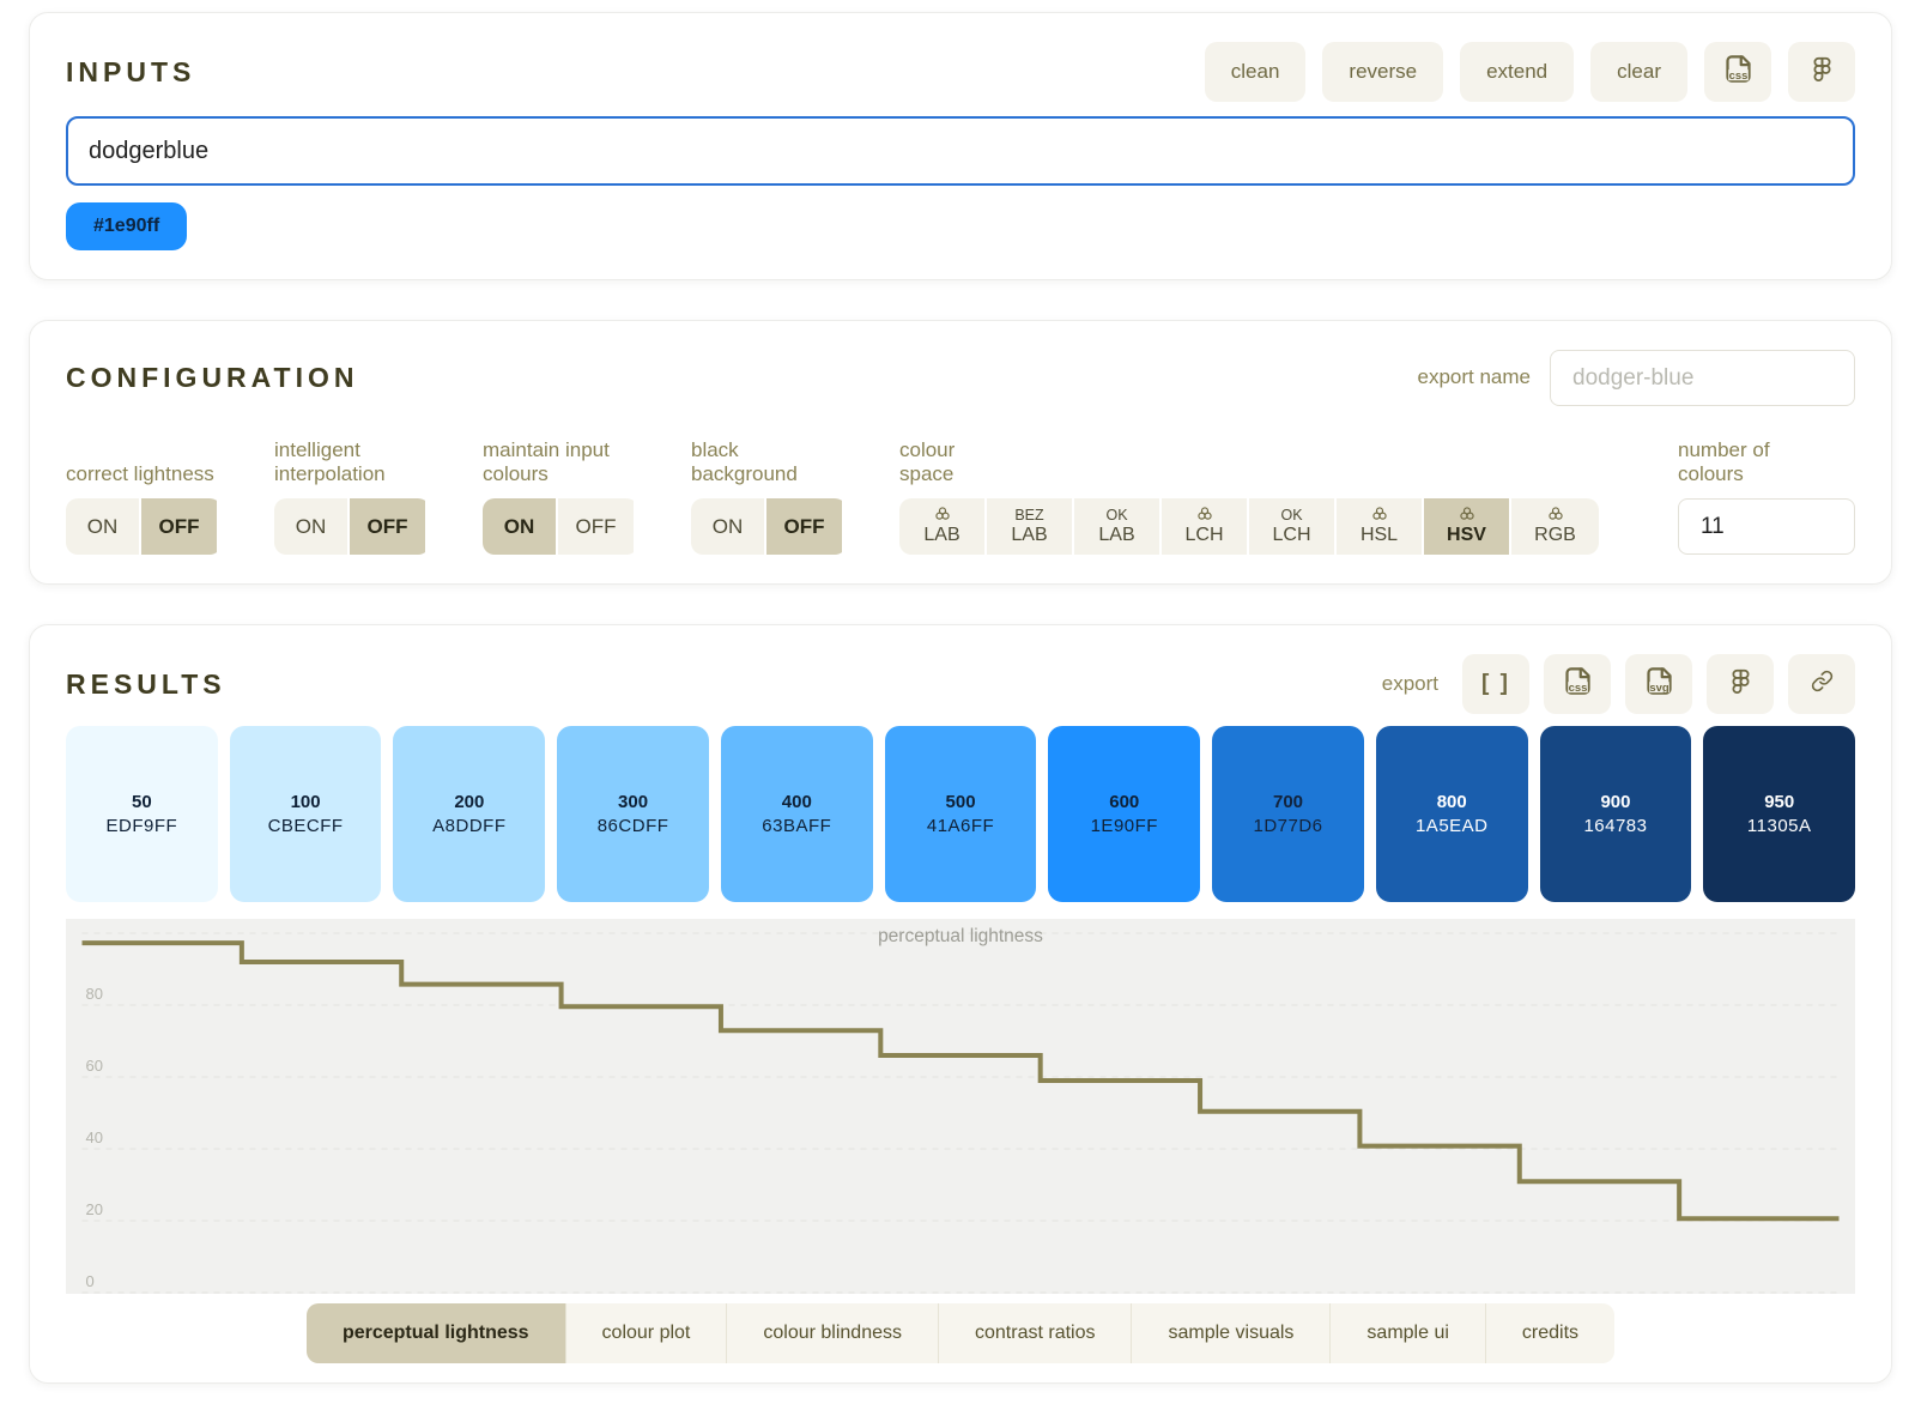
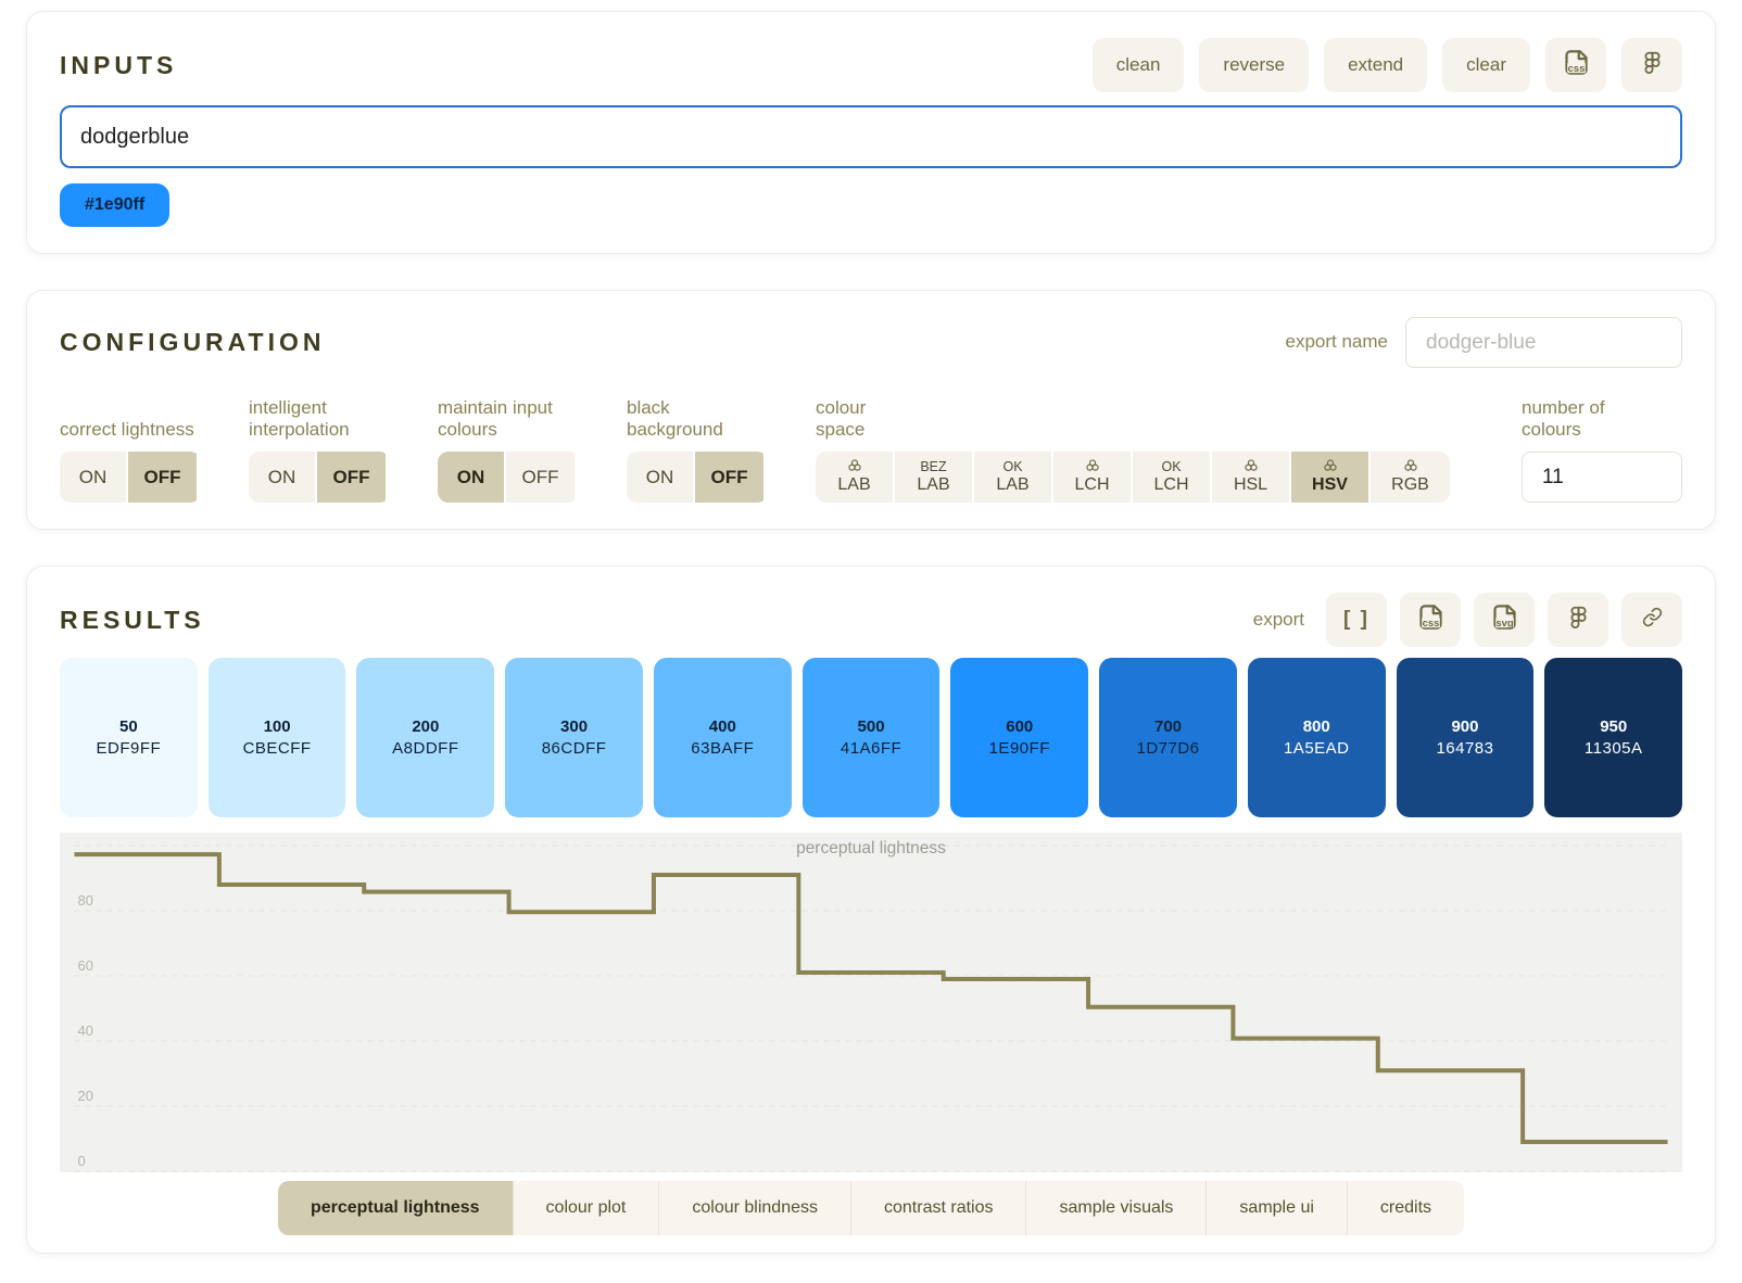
100: 92 -> 88
400: 73 -> 91
500: 66 -> 61
950: 21 -> 9
